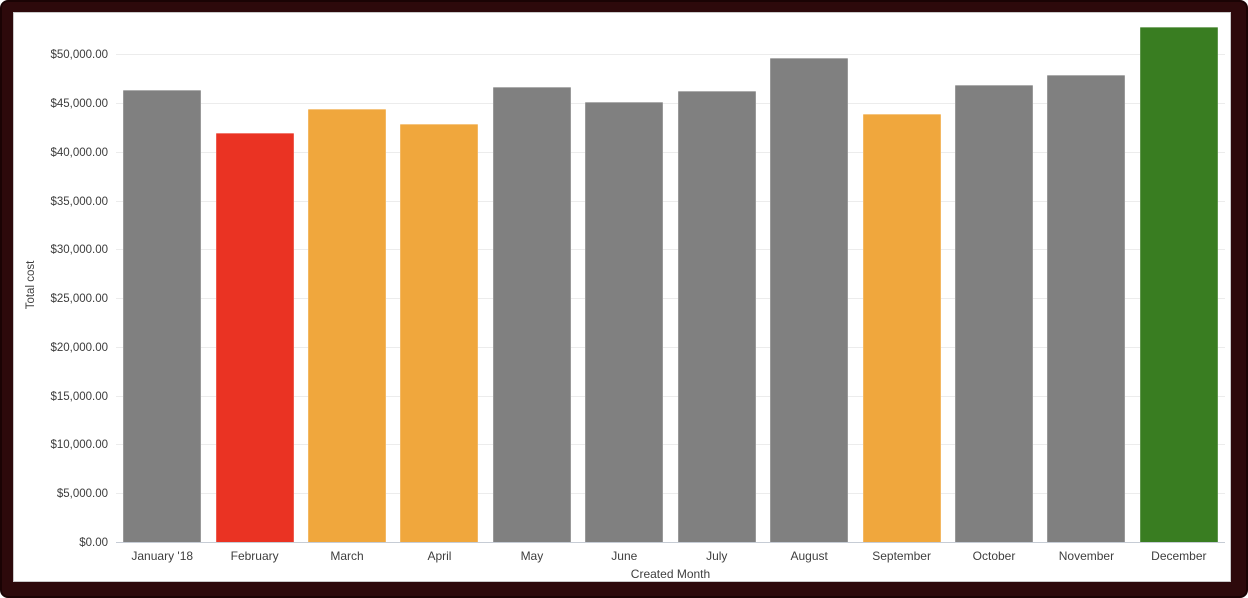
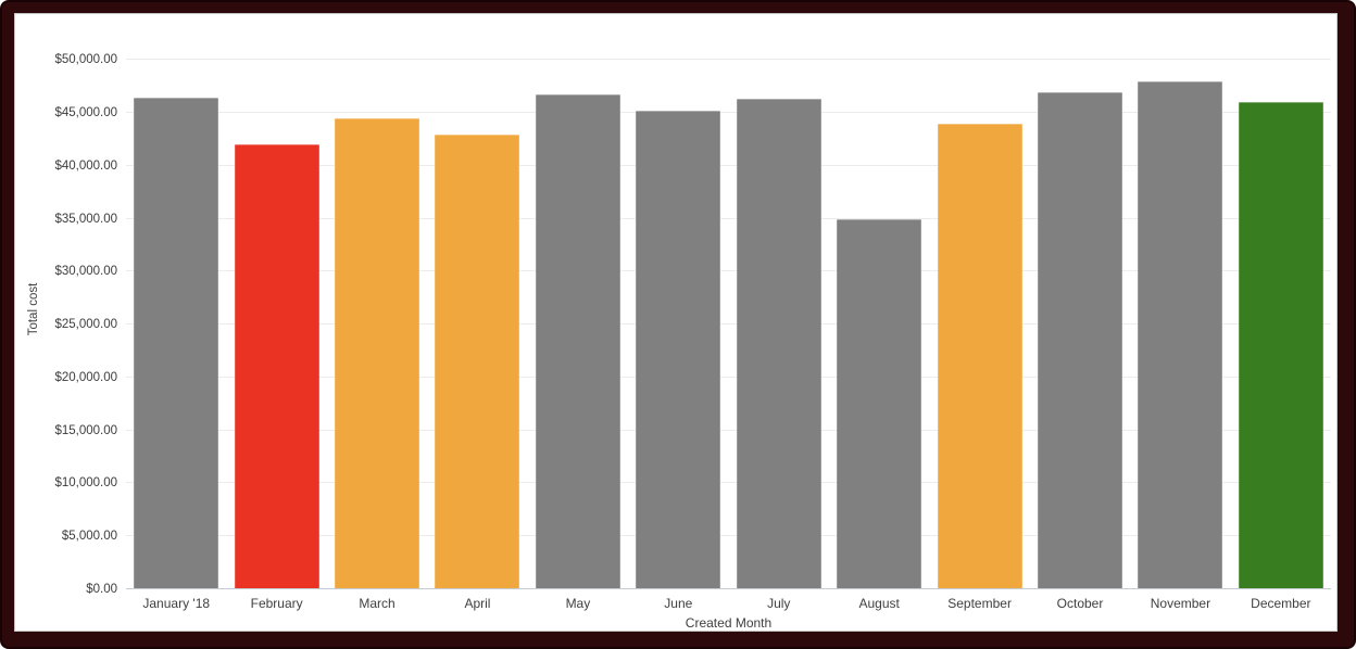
August: $50000 -> $35000
December: $53000 -> $46000
